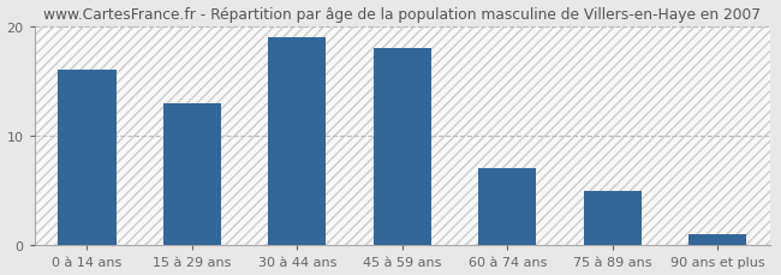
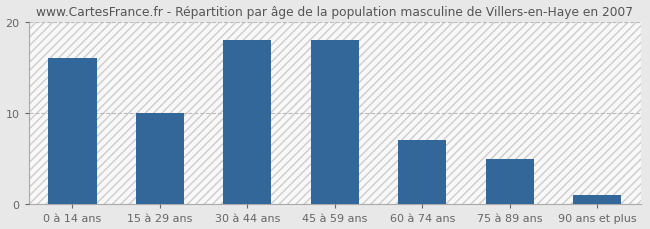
15 à 29 ans: 13 -> 10
30 à 44 ans: 19 -> 18
